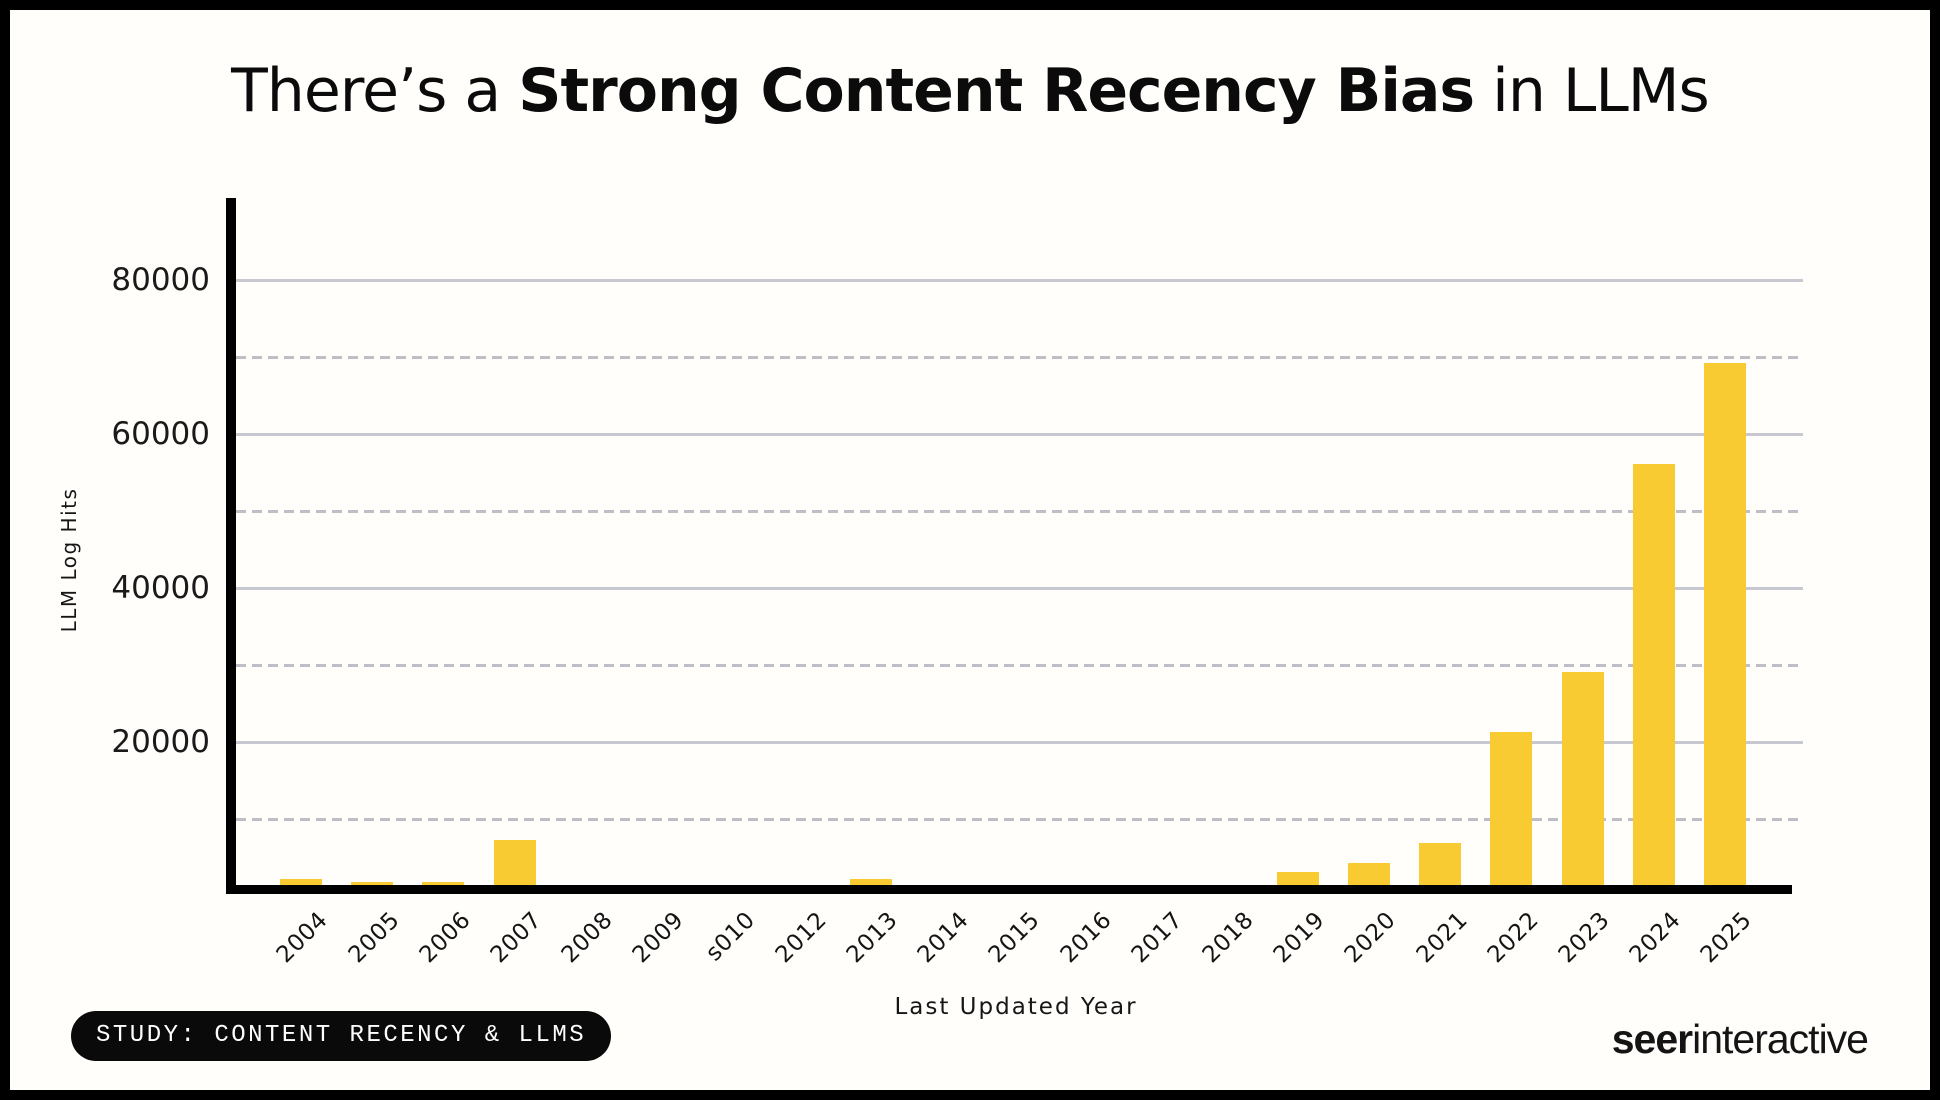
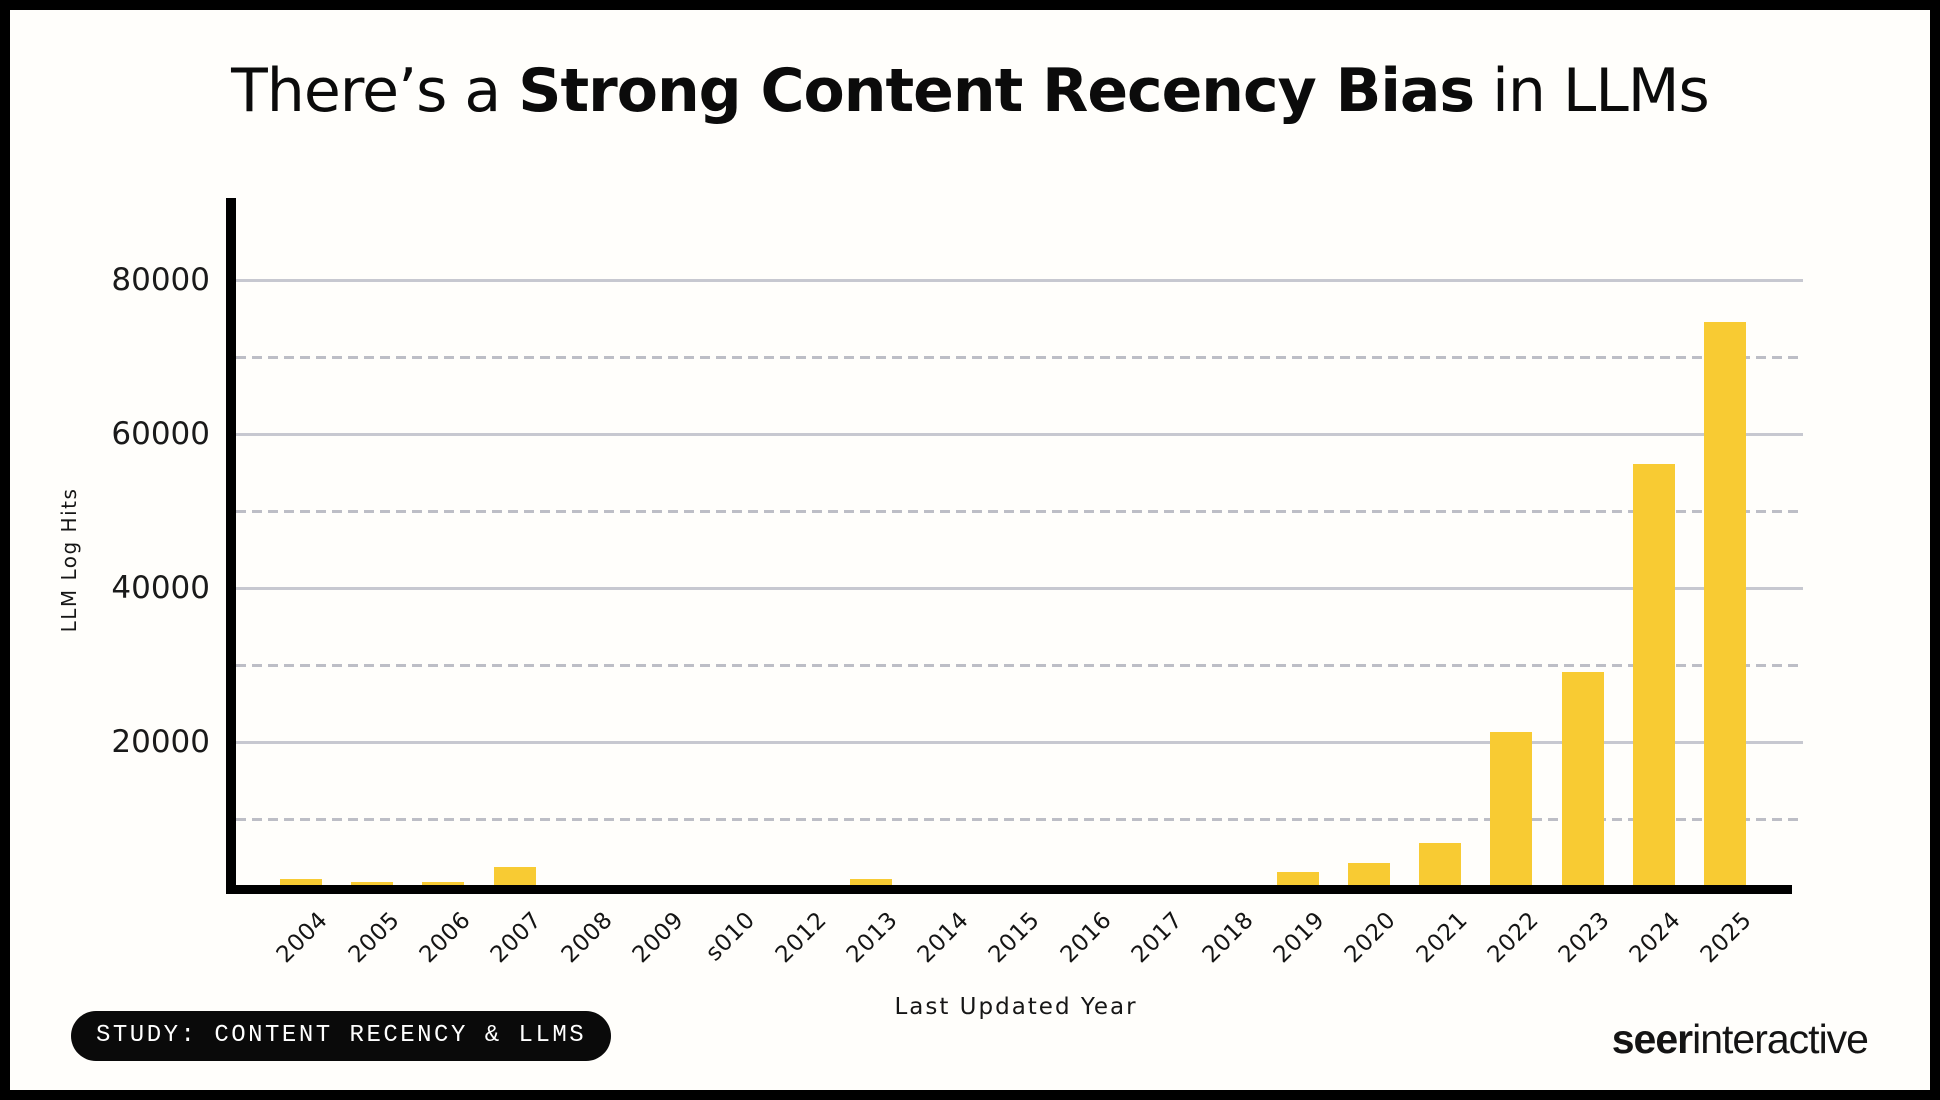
2007: 7000 -> 4000
2025: 69000 -> 74000
